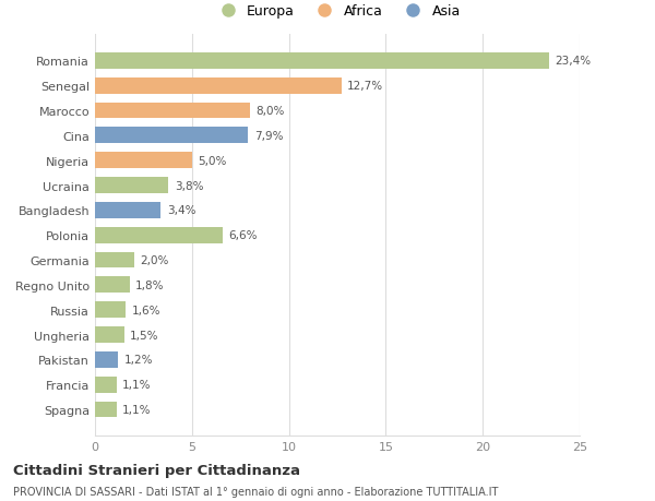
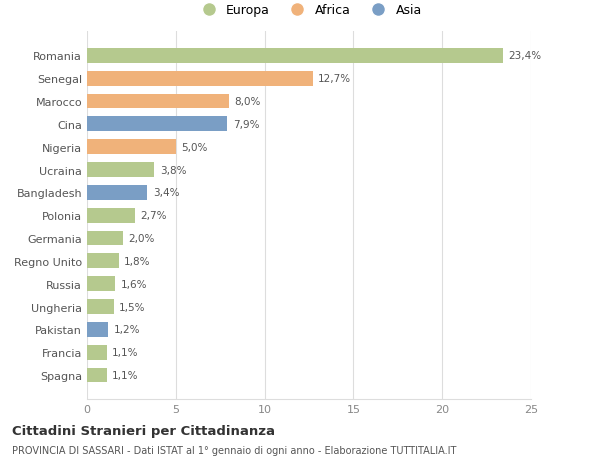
Polonia: 6,6% -> 2,7%
